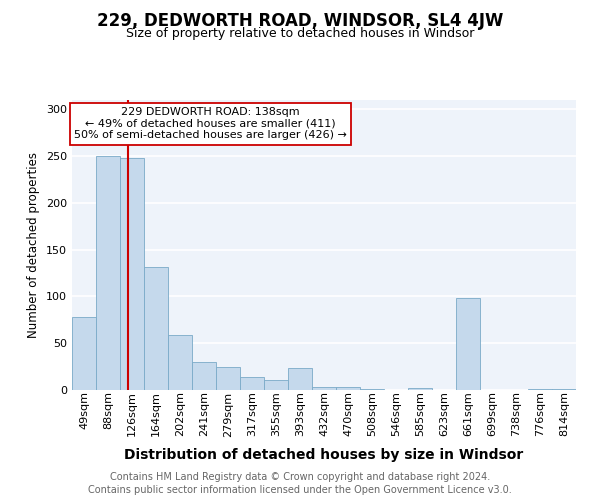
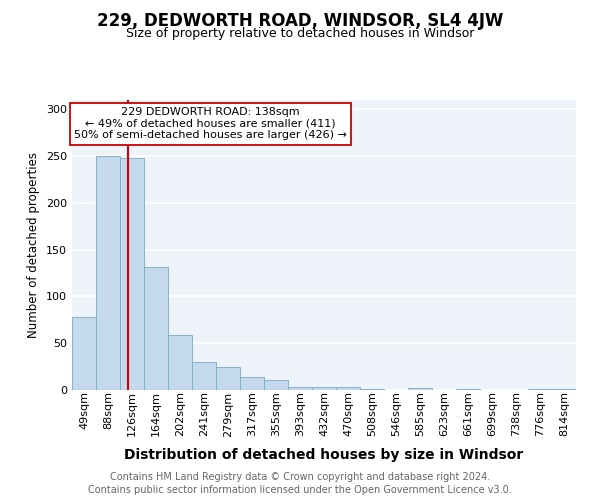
393sqm: 24 -> 3
661sqm: 98 -> 1
